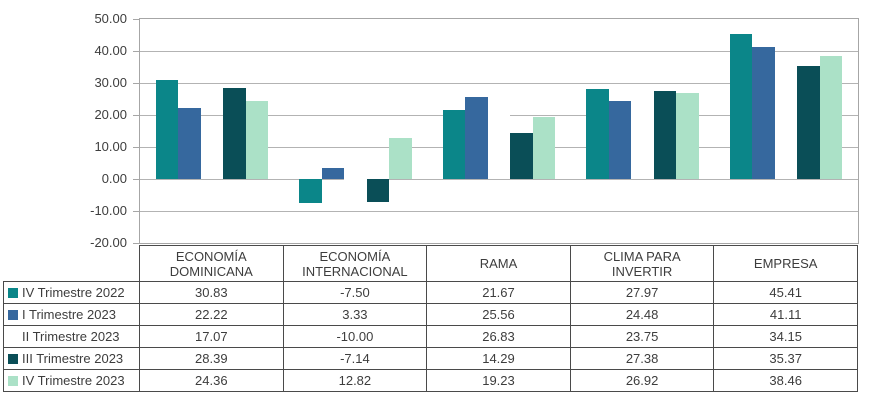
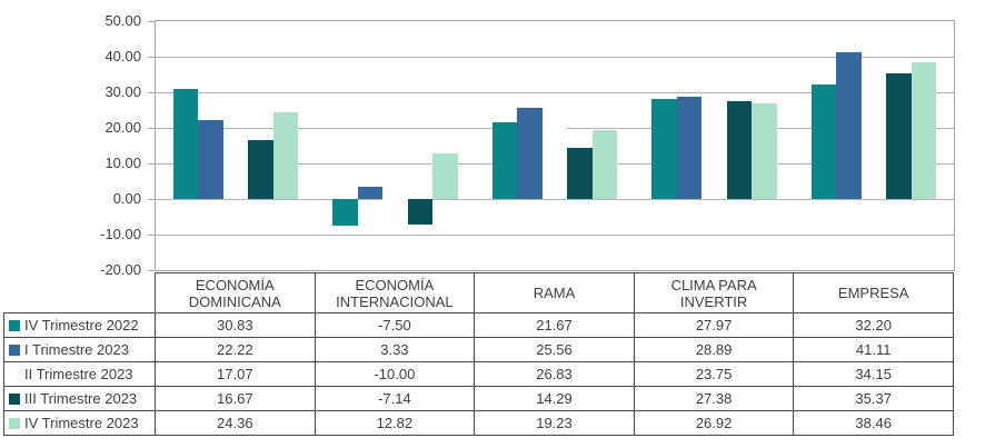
III Trimestre 2023/ECONOMÍA DOMINICANA: 28.39 -> 16.67
I Trimestre 2023/CLIMA PARA INVERTIR: 24.48 -> 28.89
IV Trimestre 2022/EMPRESA: 45.41 -> 32.20
